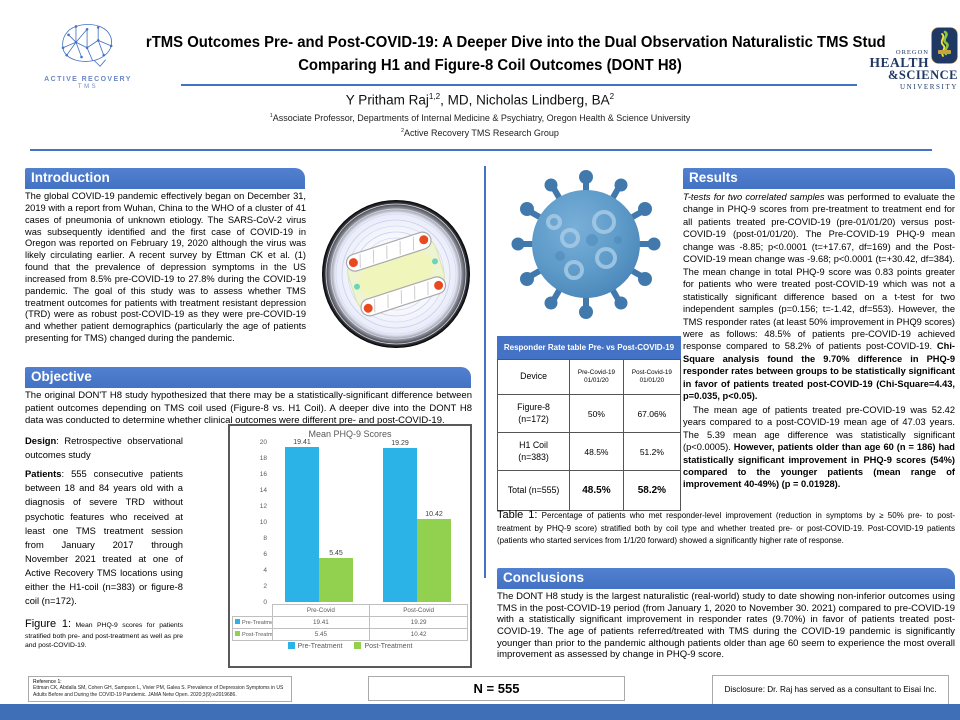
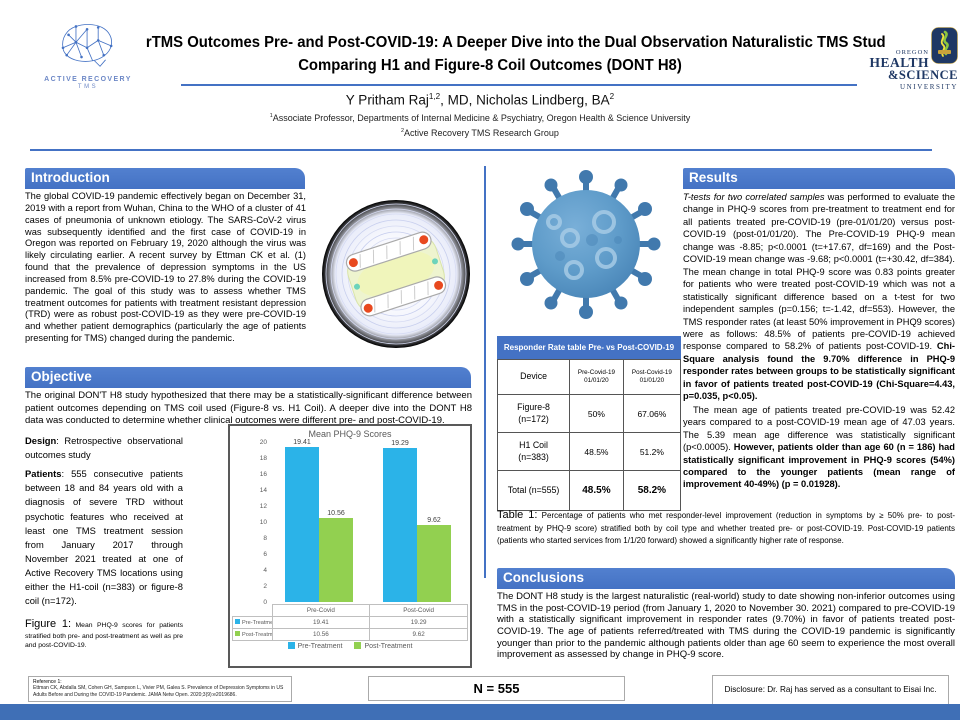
Post-Treatment/Pre-Covid: 5.45 -> 10.56
Post-Treatment/Post-Covid: 10.42 -> 9.62
